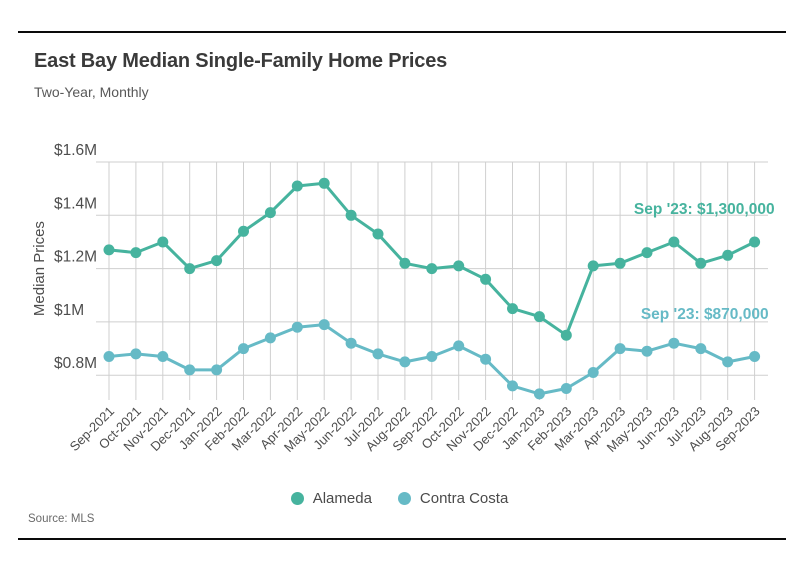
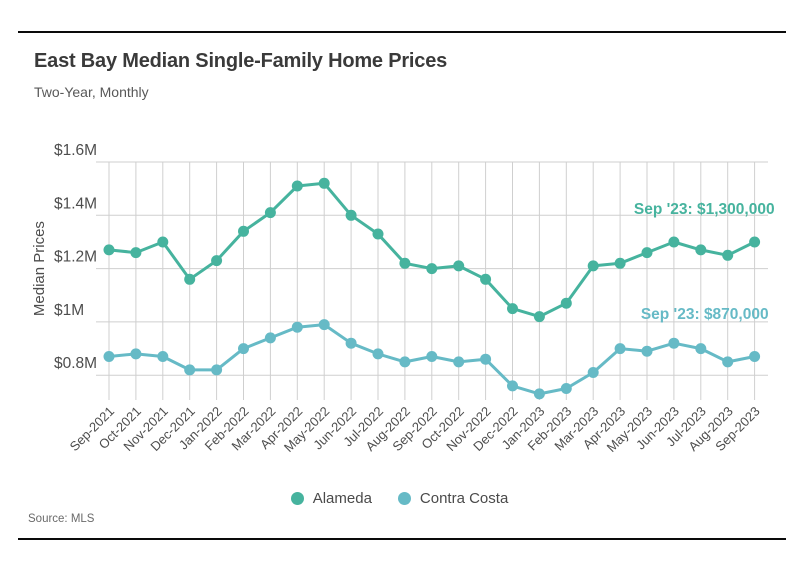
Alameda/Dec-2021: $1.20M -> $1.16M
Contra Costa/Oct-2022: $0.91M -> $0.85M
Alameda/Feb-2023: $0.95M -> $1.07M
Alameda/Jul-2023: $1.22M -> $1.27M
